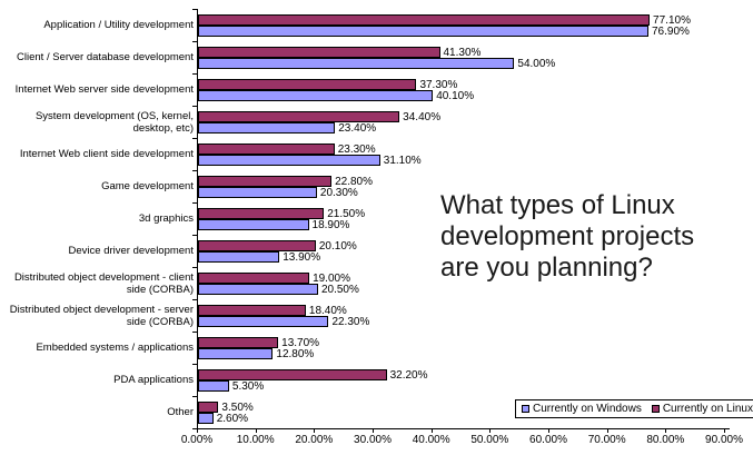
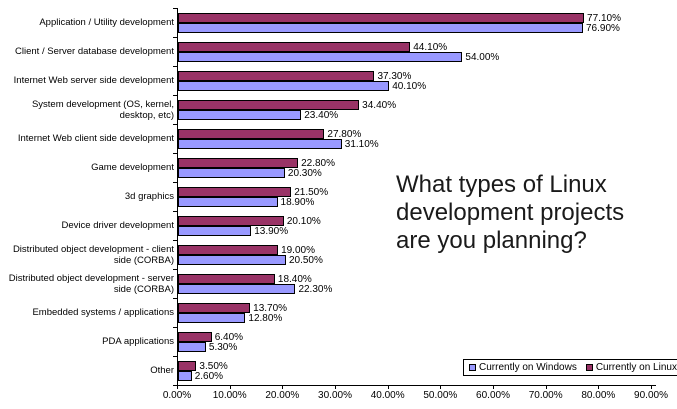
Currently on Linux/Client / Server database development: 41.30% -> 44.10%
Currently on Linux/Internet Web client side development: 23.30% -> 27.80%
Currently on Linux/PDA applications: 32.20% -> 6.40%
